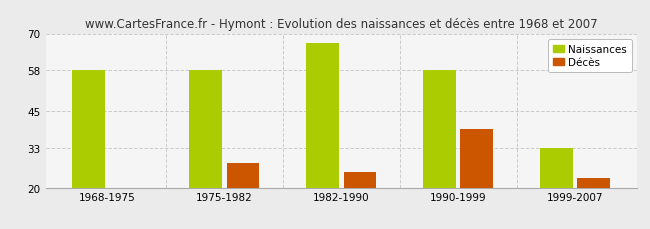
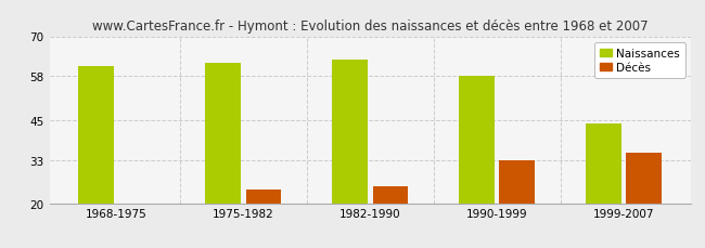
Naissances/1968-1975: 58 -> 61
Naissances/1975-1982: 58 -> 62
Décès/1975-1982: 28 -> 24
Naissances/1982-1990: 67 -> 63
Décès/1990-1999: 39 -> 33
Naissances/1999-2007: 33 -> 44
Décès/1999-2007: 23 -> 35
